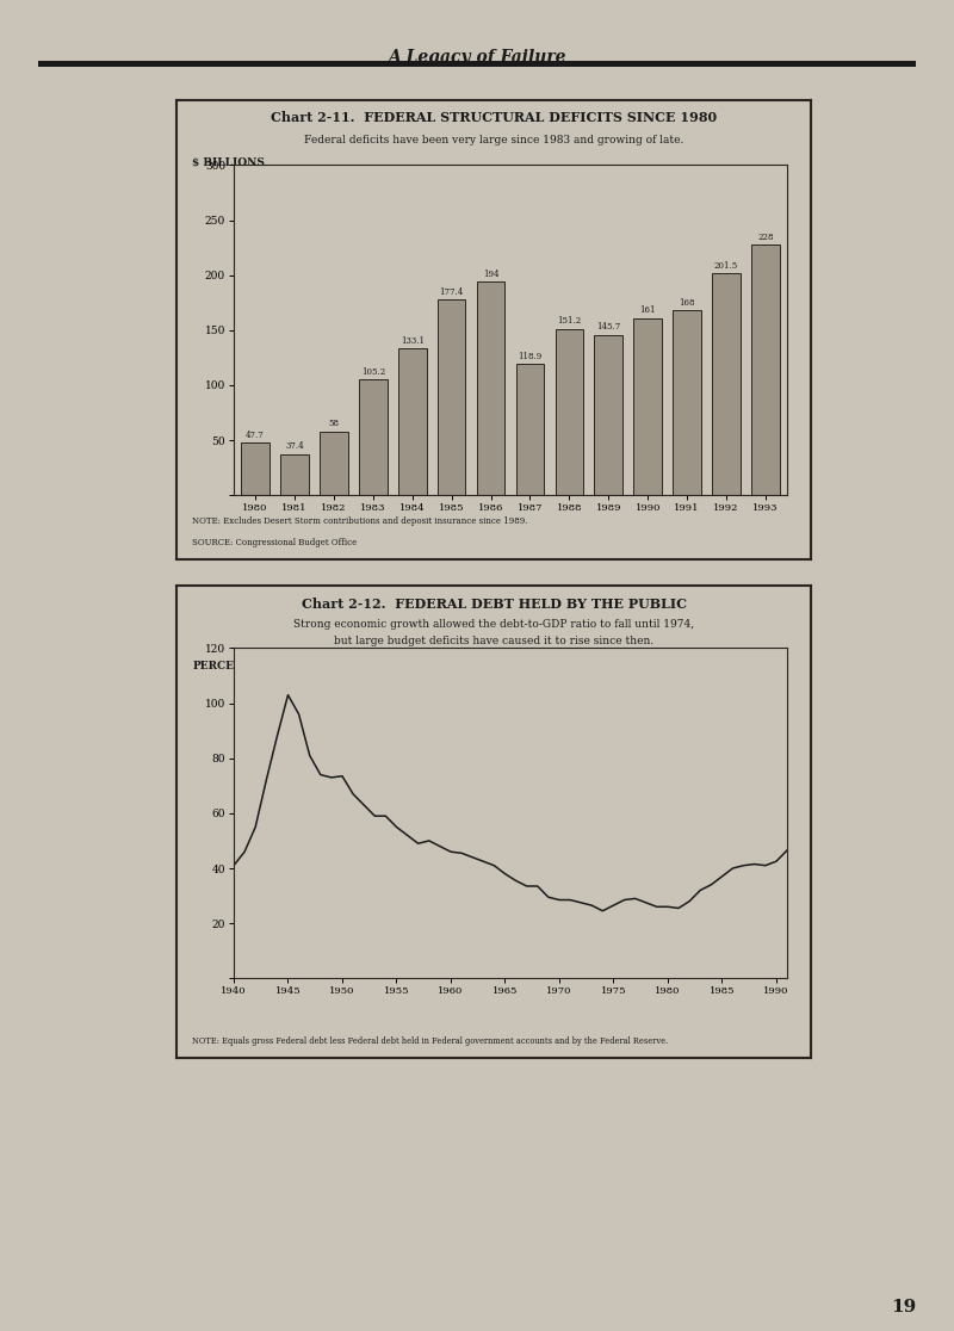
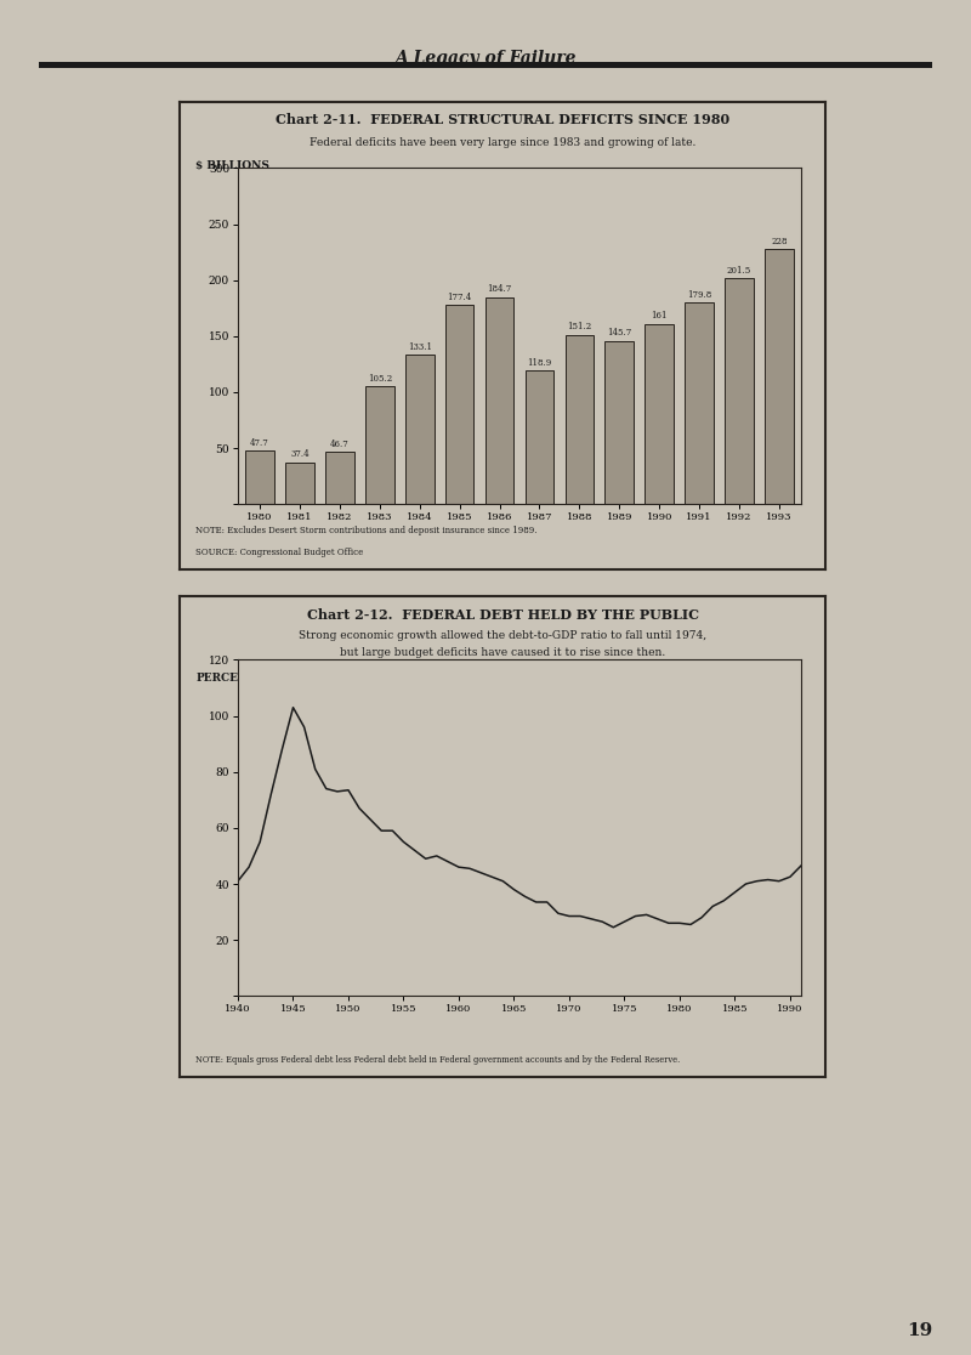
1982: 58 -> 47
1986: 194 -> 185
1991: 168 -> 180
